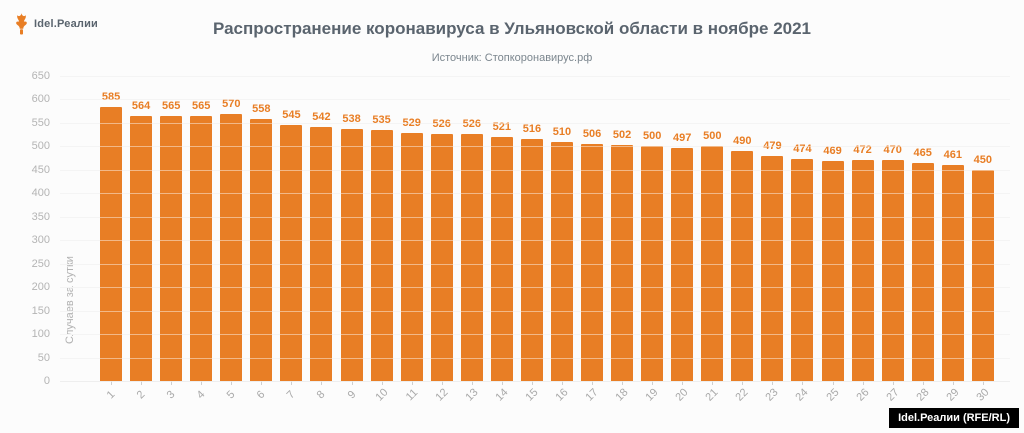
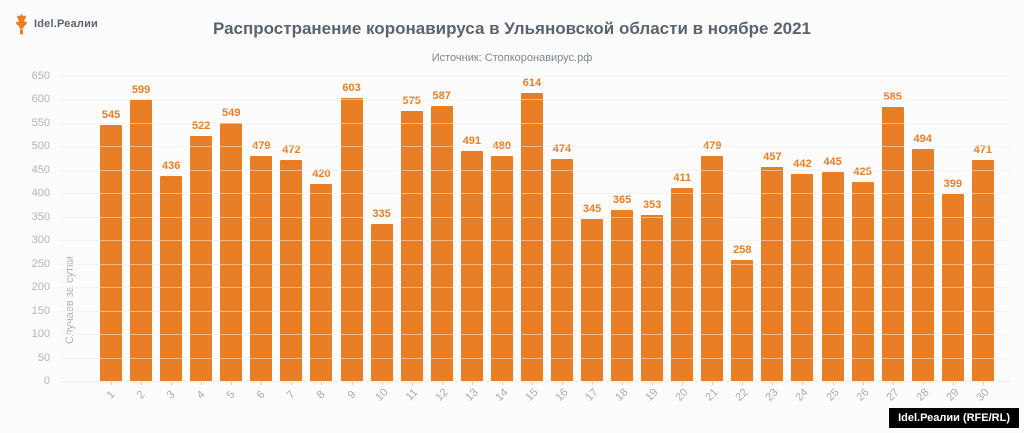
1: 585 -> 545
2: 564 -> 599
3: 565 -> 436
4: 565 -> 522
5: 570 -> 549
6: 558 -> 479
7: 545 -> 472
8: 542 -> 420
9: 538 -> 603
10: 535 -> 335
11: 529 -> 575
12: 526 -> 587
13: 526 -> 491
14: 521 -> 480
15: 516 -> 614
16: 510 -> 474
17: 506 -> 345
18: 502 -> 365
19: 500 -> 353
20: 497 -> 411
21: 500 -> 479
22: 490 -> 258
23: 479 -> 457
24: 474 -> 442
25: 469 -> 445
26: 472 -> 425
27: 470 -> 585
28: 465 -> 494
29: 461 -> 399
30: 450 -> 471
